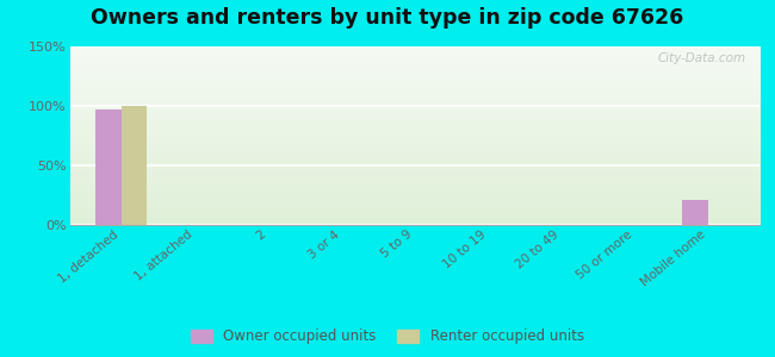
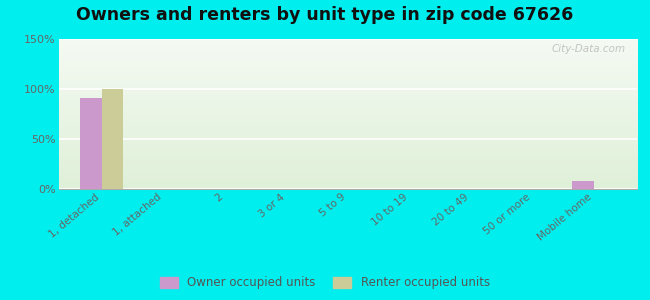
Owner occupied units/1, detached: 97% -> 91%
Owner occupied units/Mobile home: 21% -> 8%
